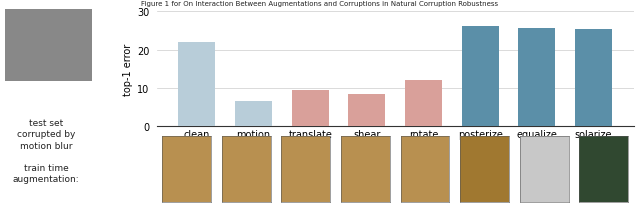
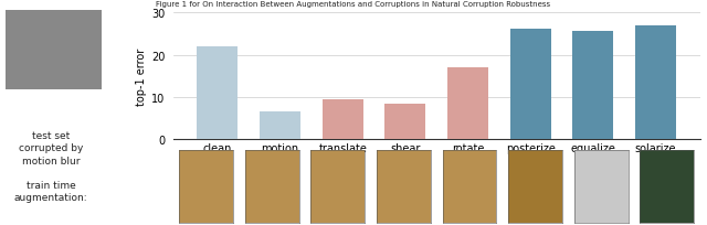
rotate: 12.0 -> 17.0
solarize: 25.5 -> 27.0
